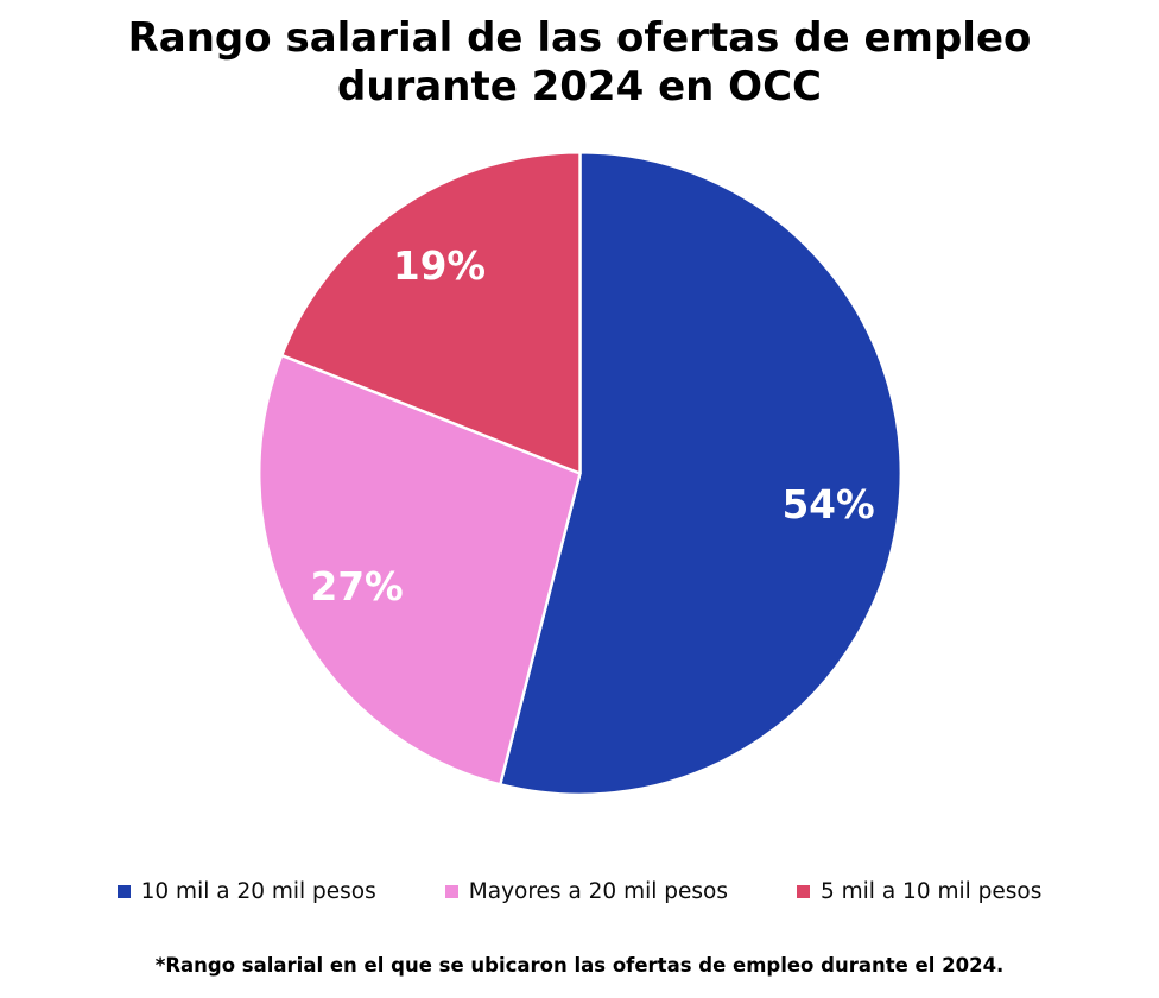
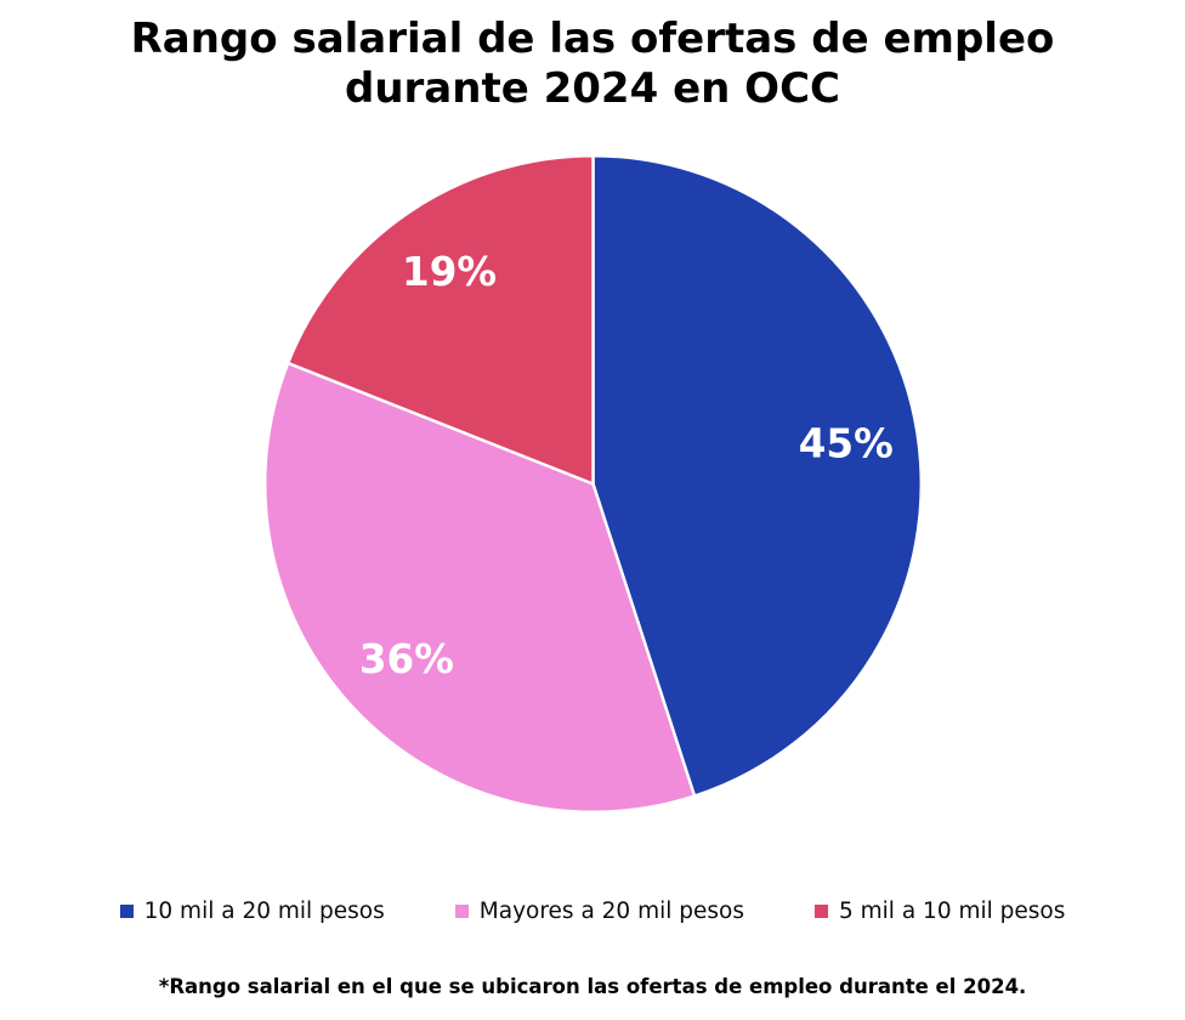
10 mil a 20 mil pesos: 54% -> 45%
Mayores a 20 mil pesos: 27% -> 36%
